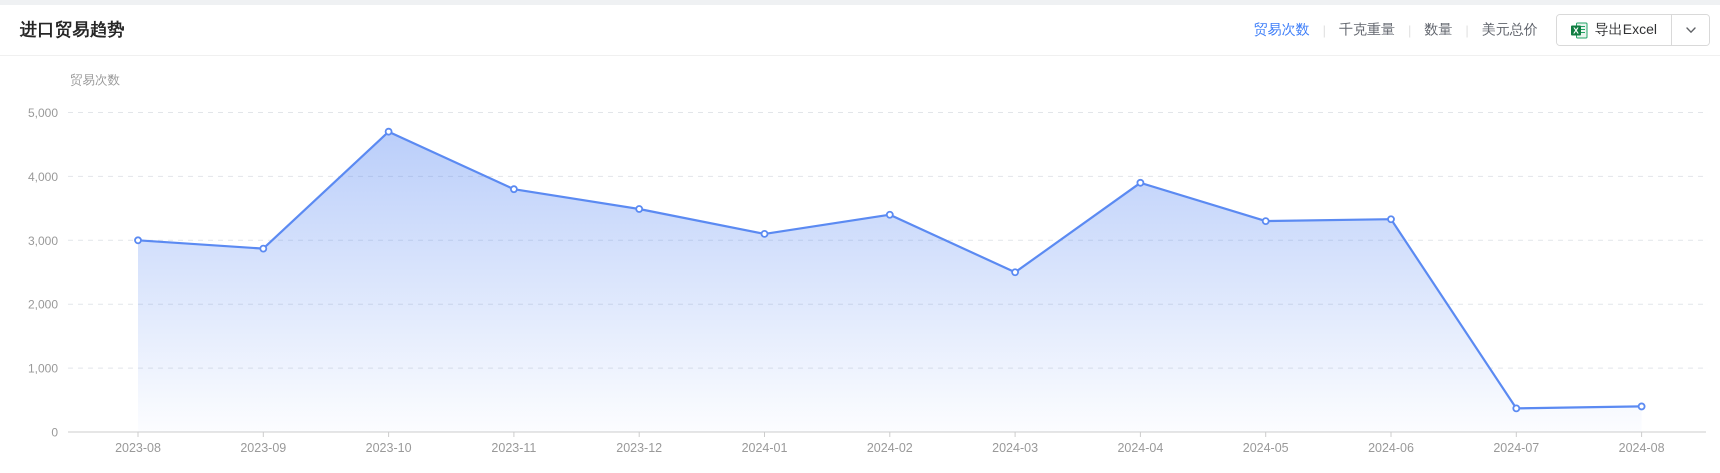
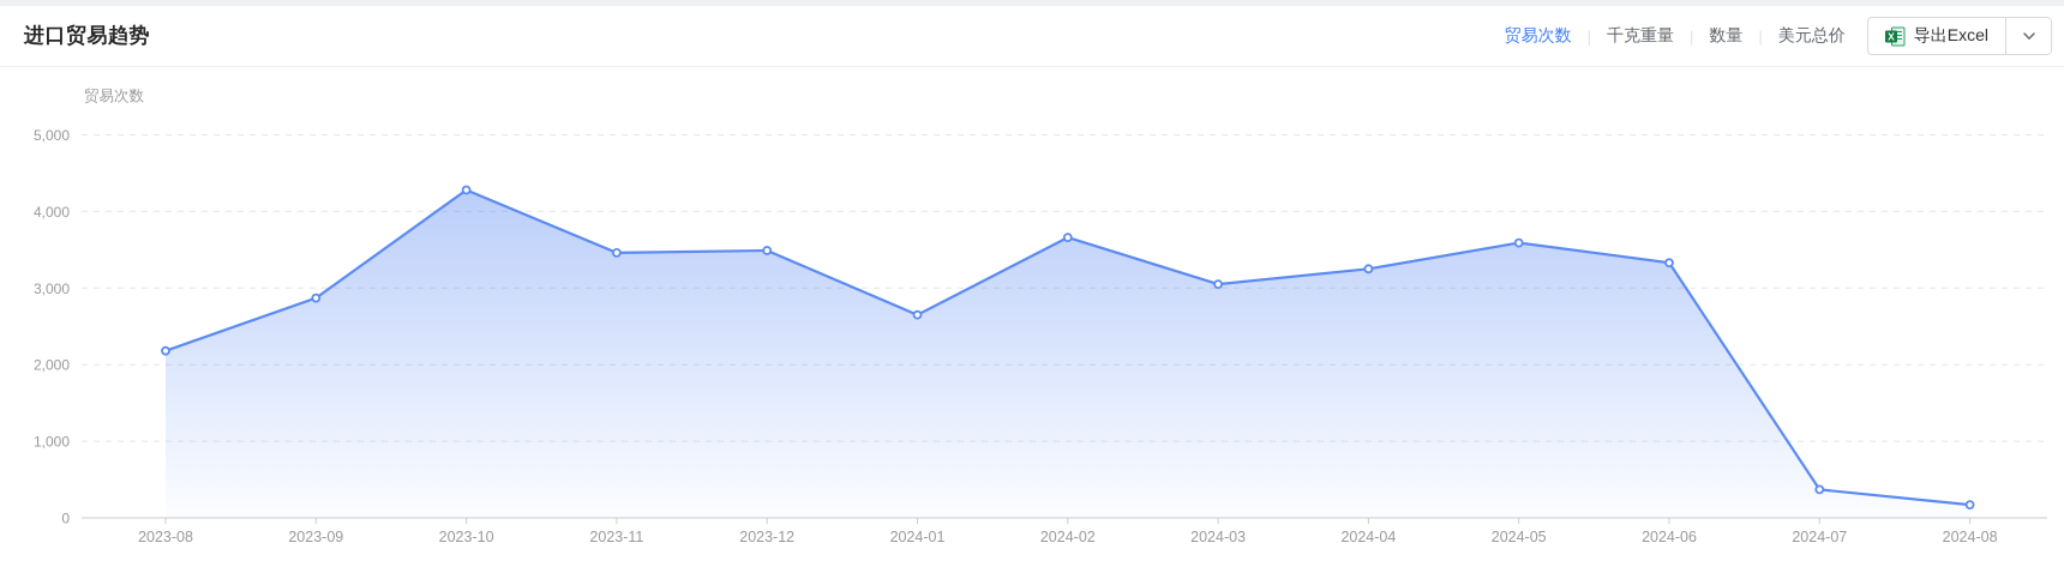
2023-08: 3000 -> 2200
2023-10: 4700 -> 4300
2023-11: 3800 -> 3500
2024-01: 3100 -> 2600
2024-02: 3400 -> 3700
2024-03: 2500 -> 3000
2024-04: 3900 -> 3200
2024-05: 3300 -> 3600
2024-08: 400 -> 200
